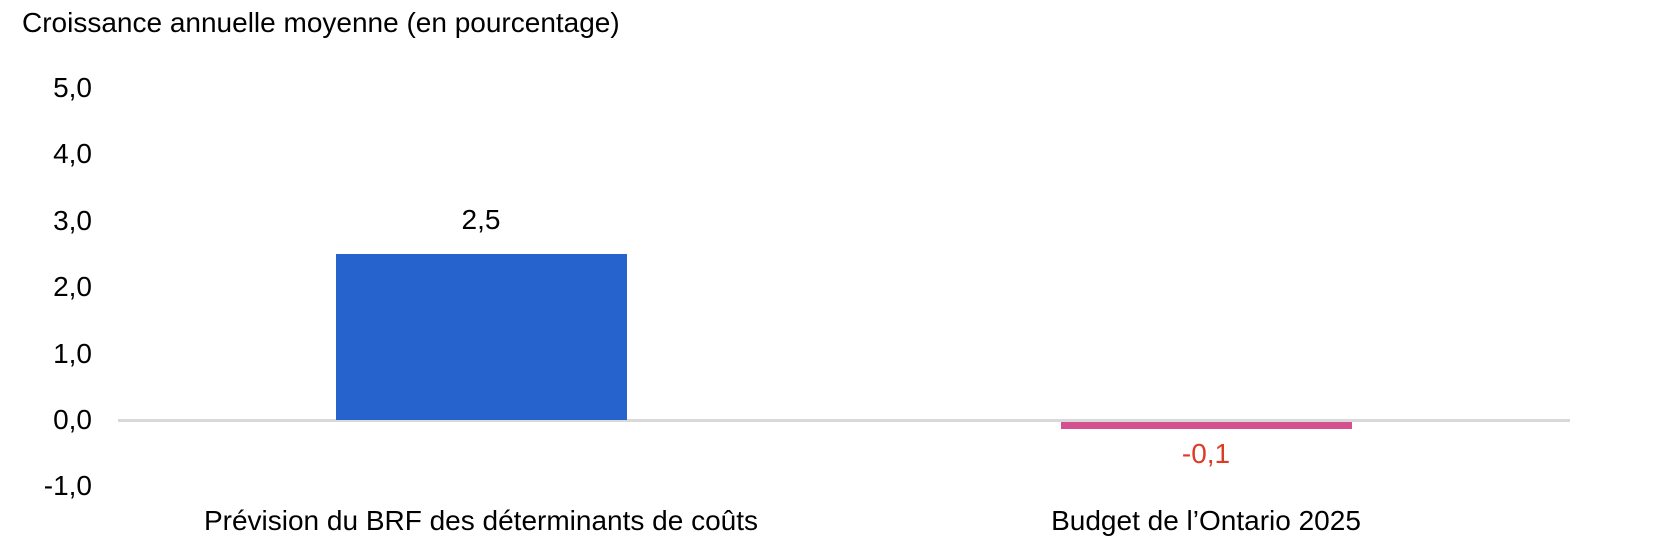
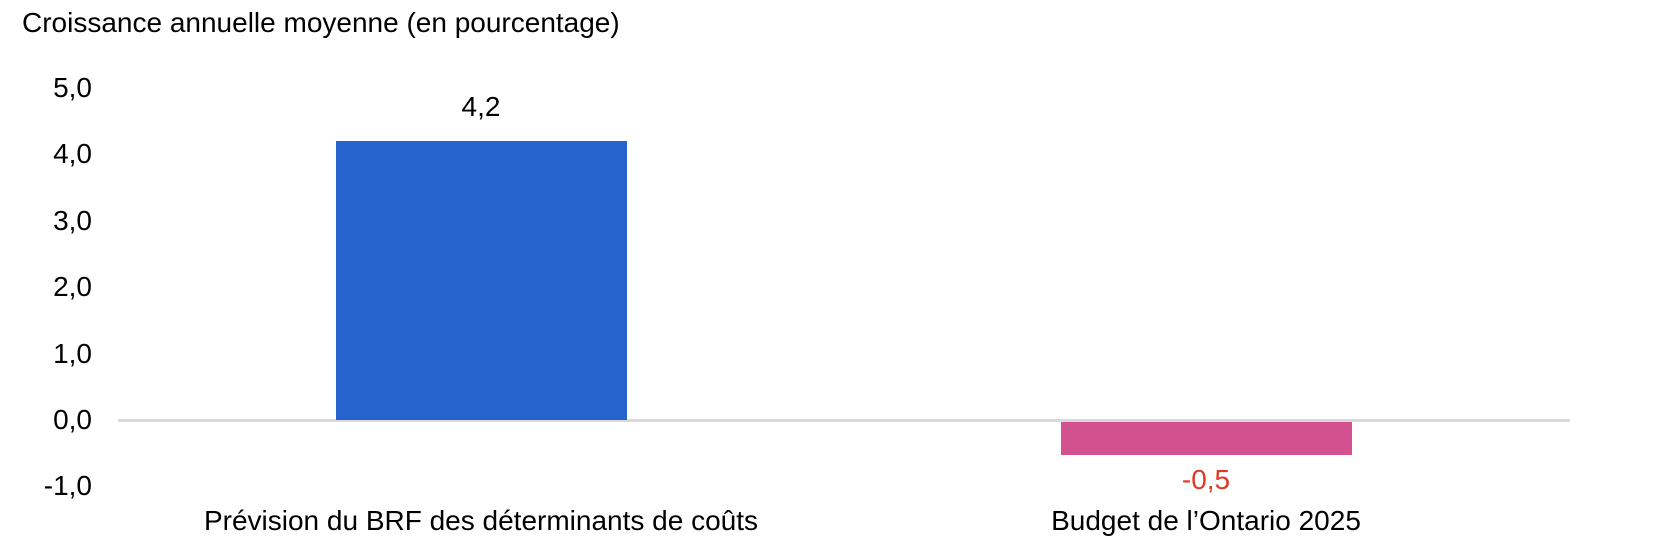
Prévision du BRF des déterminants de coûts: 2,5 -> 4,2
Budget de l’Ontario 2025: -0,1 -> -0,5
